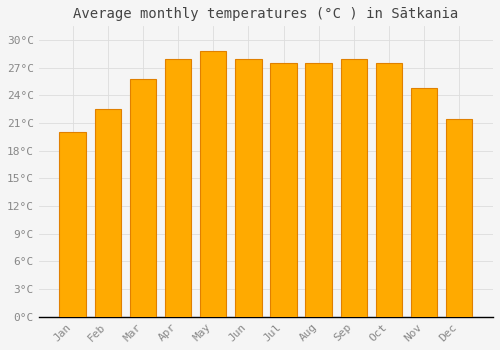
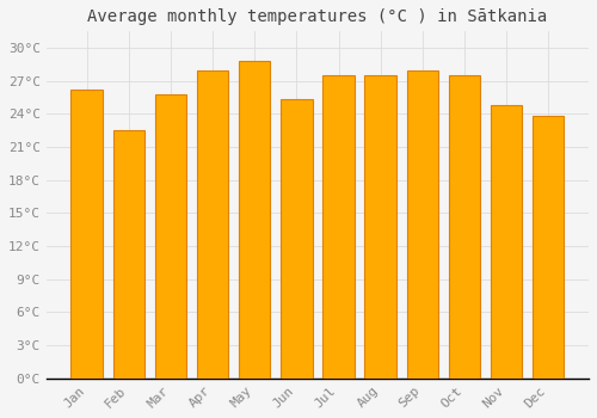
Jan: 20.0°C -> 26.2°C
Jun: 28.0°C -> 25.4°C
Dec: 21.5°C -> 23.8°C
